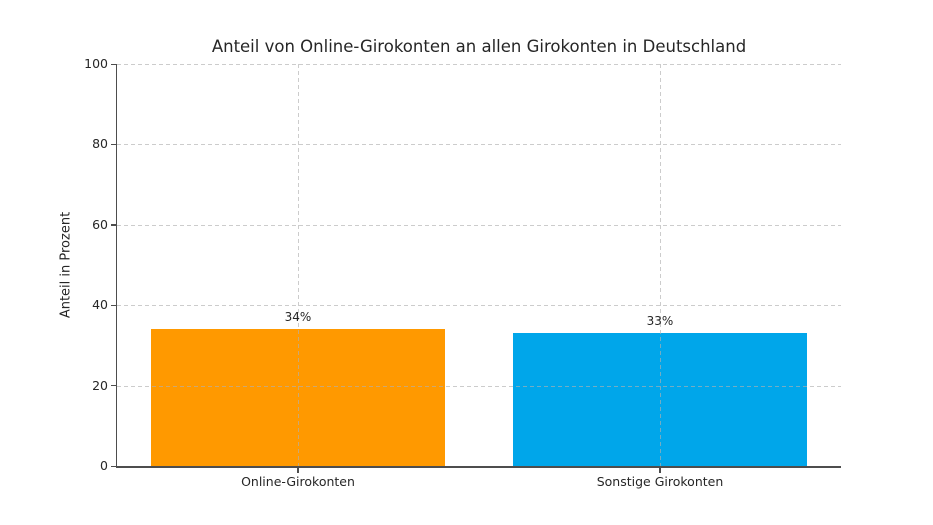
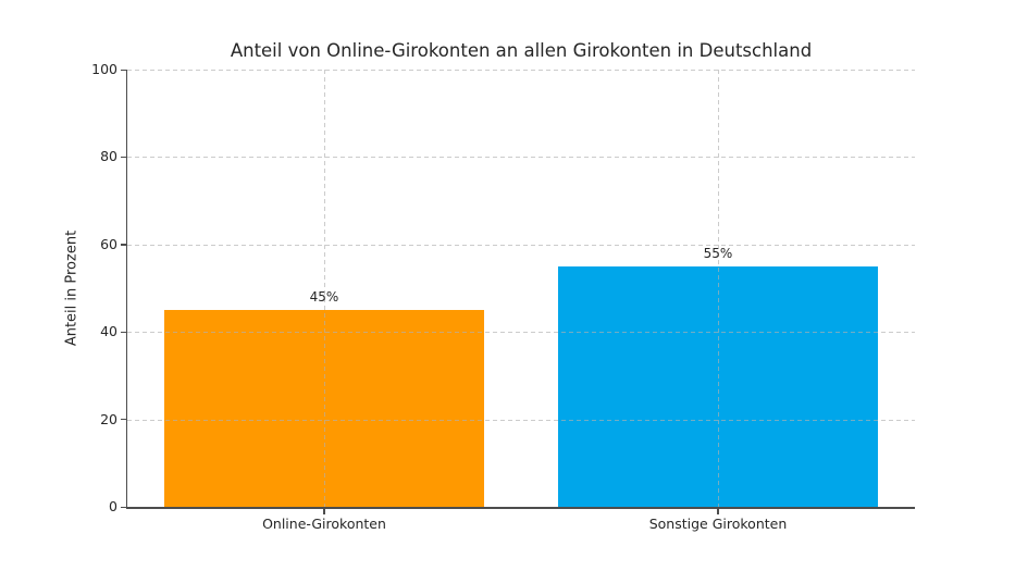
Online-Girokonten: 34% -> 45%
Sonstige Girokonten: 33% -> 55%
